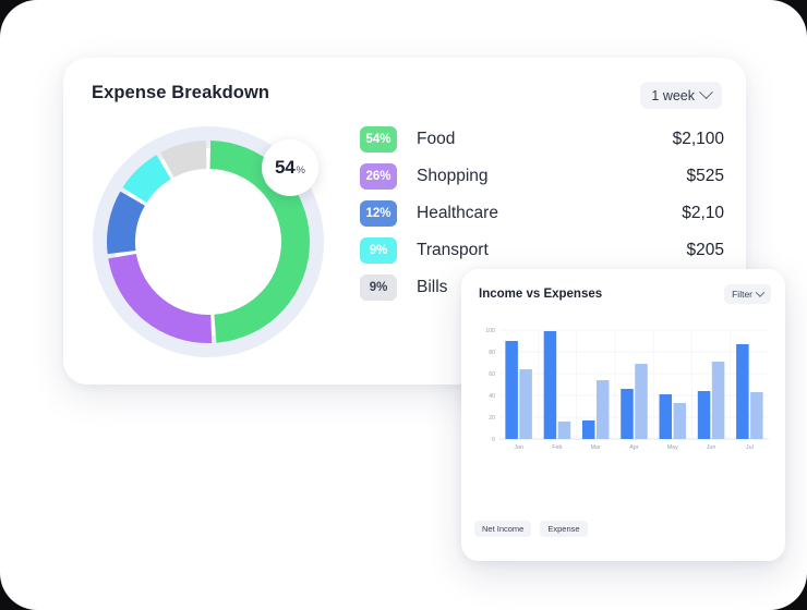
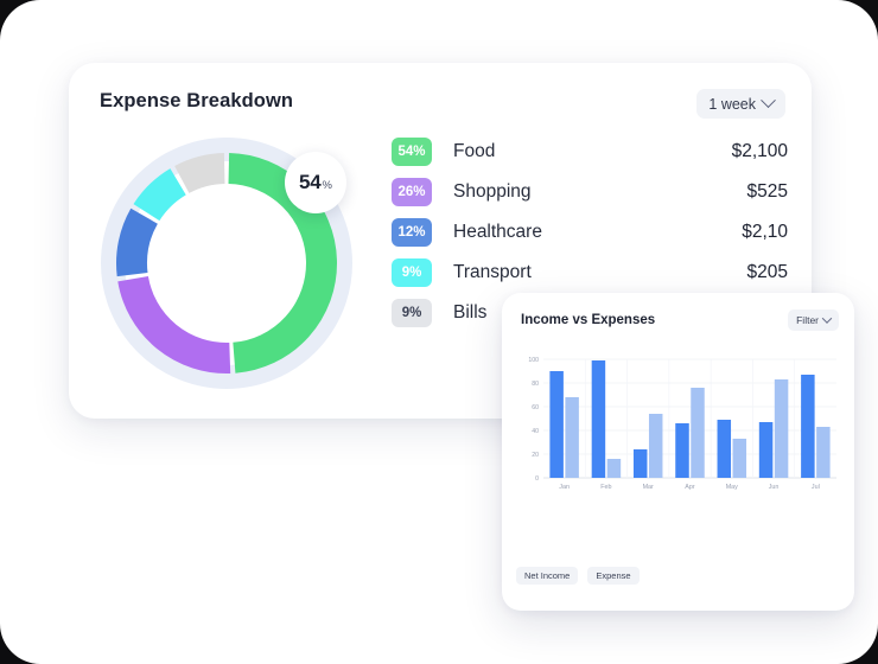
Expense/Jan: 64 -> 68
Net Income/Mar: 17 -> 24
Expense/Apr: 69 -> 76
Net Income/May: 41 -> 49
Net Income/Jun: 44 -> 47
Expense/Jun: 71 -> 83
